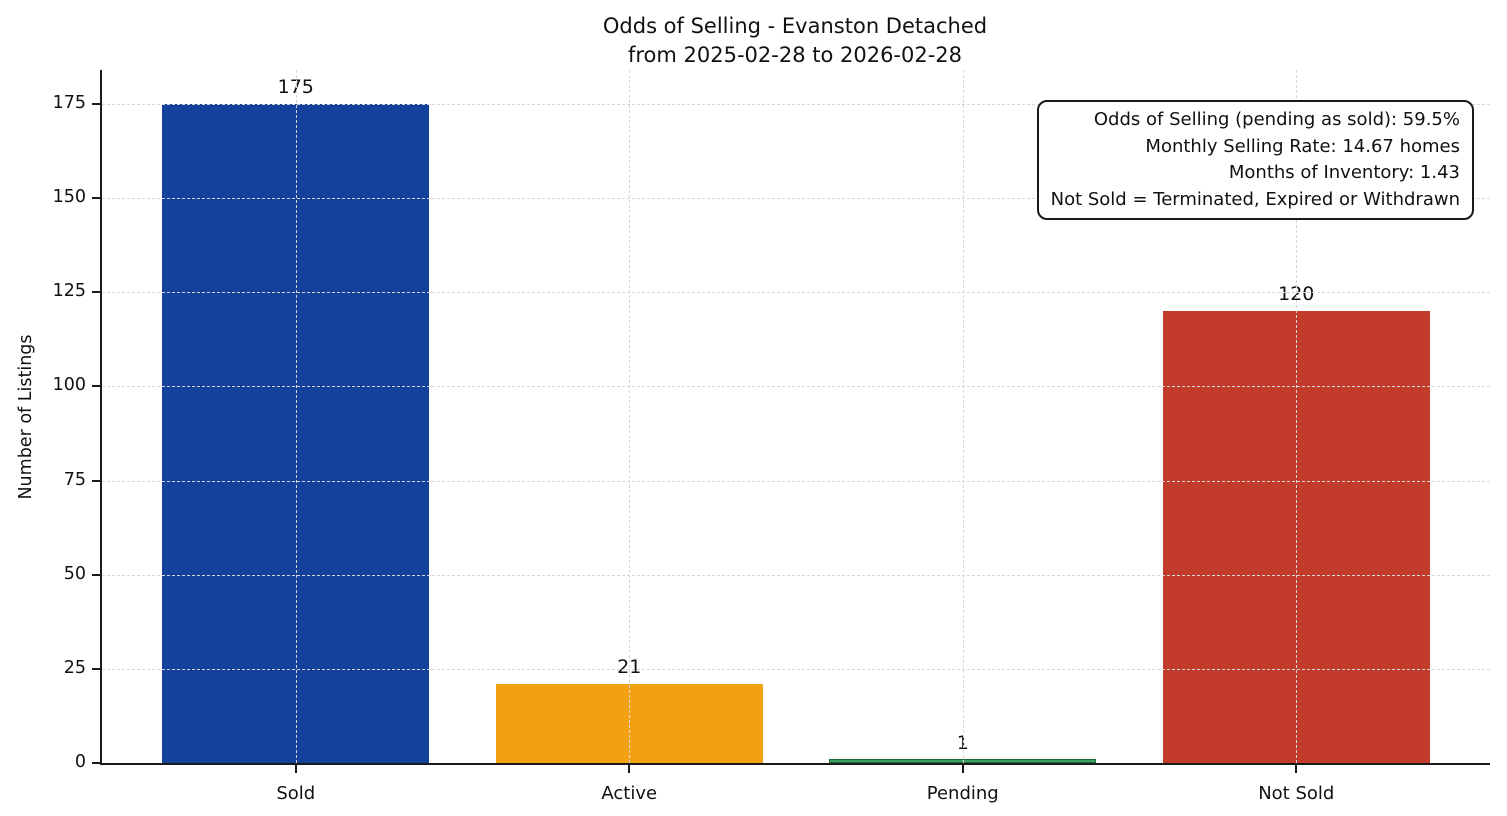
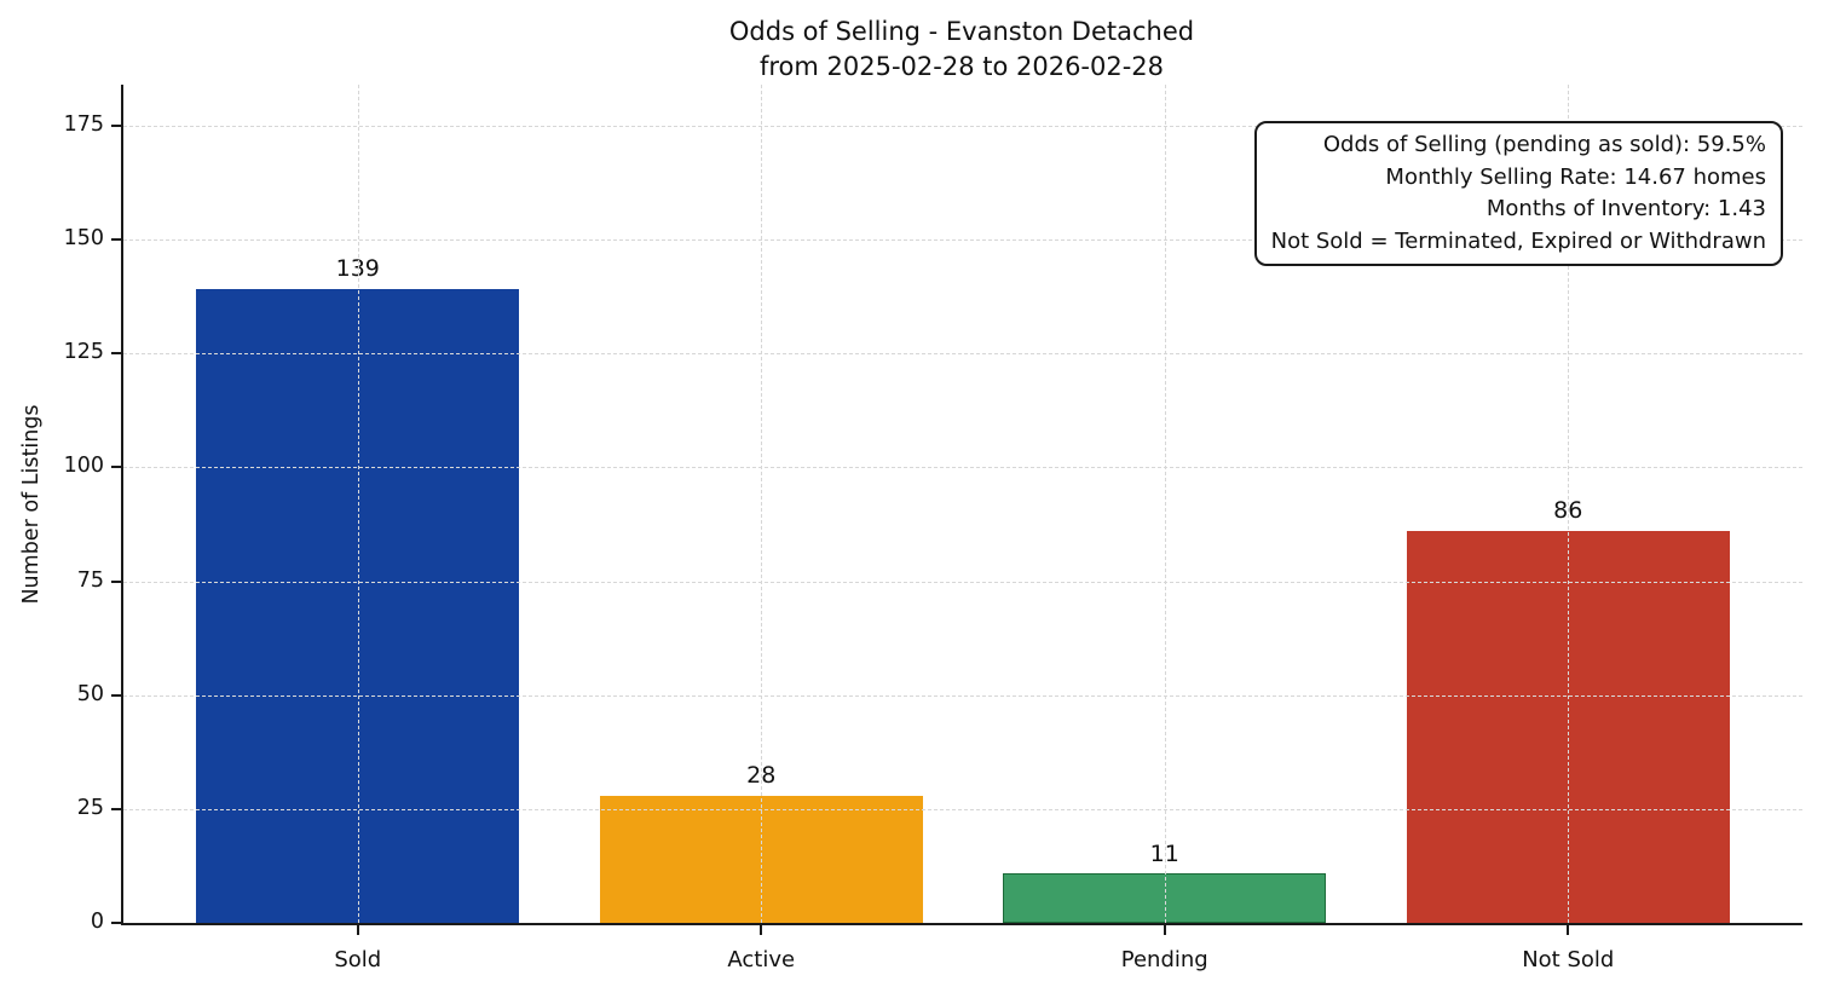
Sold: 175 -> 139
Active: 21 -> 28
Pending: 1 -> 11
Not Sold: 120 -> 86
